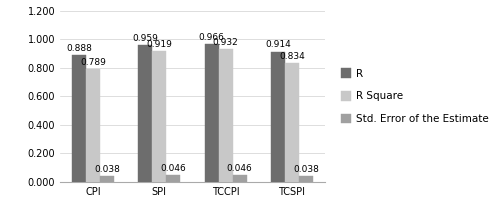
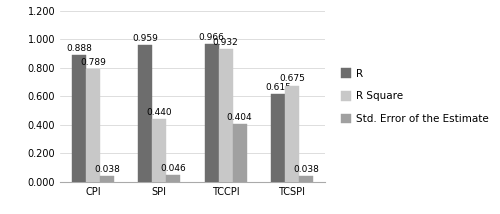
R Square/SPI: 0.92 -> 0.44
Std. Error of the Estimate/TCCPI: 0.046 -> 0.404
R/TCSPI: 0.914 -> 0.615
R Square/TCSPI: 0.834 -> 0.675
